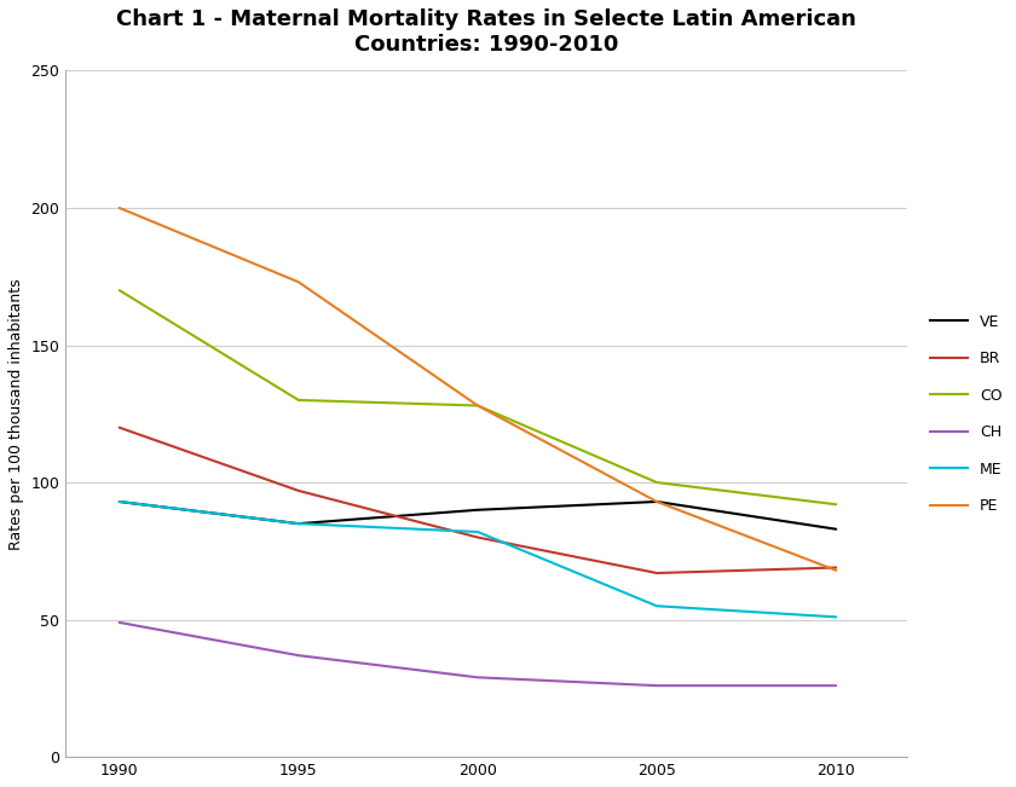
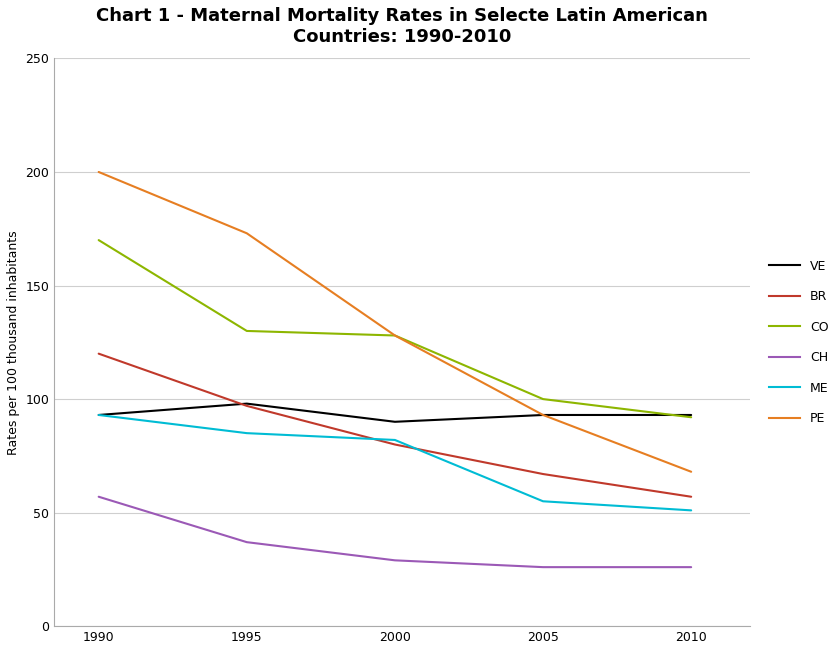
CH/1990: 49 -> 57
VE/1995: 85 -> 98
VE/2010: 83 -> 93
BR/2010: 69 -> 57
